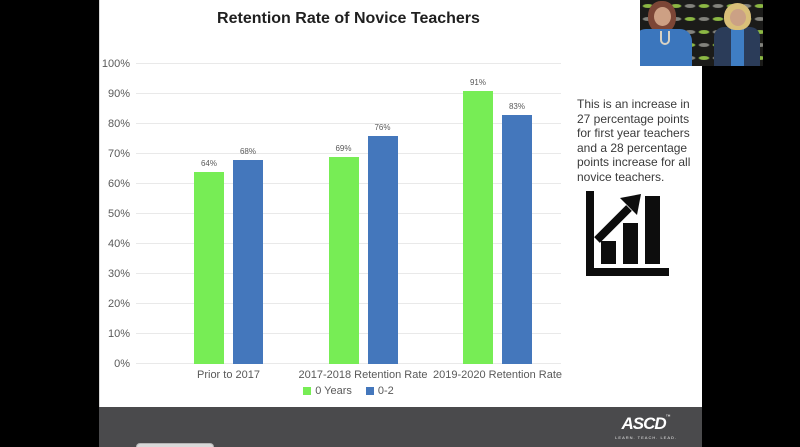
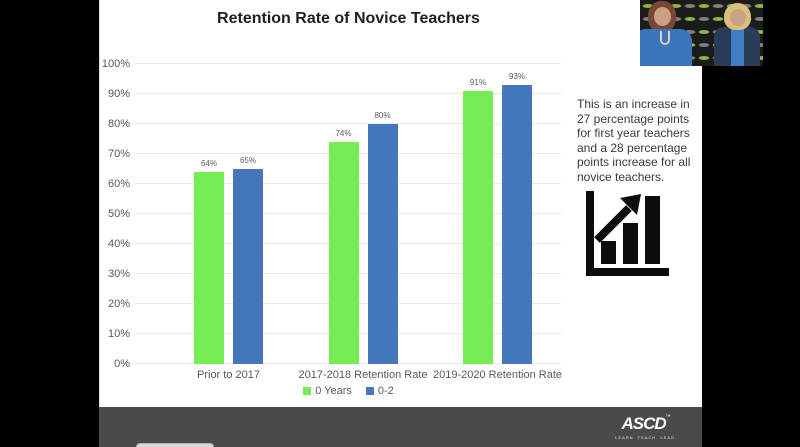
0-2/Prior to 2017: 68% -> 65%
0 Years/2017-2018 Retention Rate: 69% -> 74%
0-2/2017-2018 Retention Rate: 76% -> 80%
0-2/2019-2020 Retention Rate: 83% -> 93%
